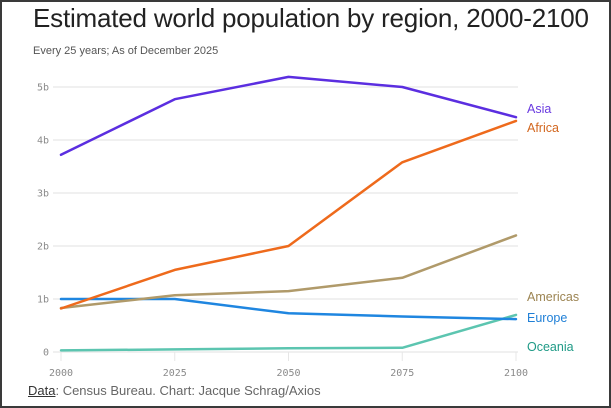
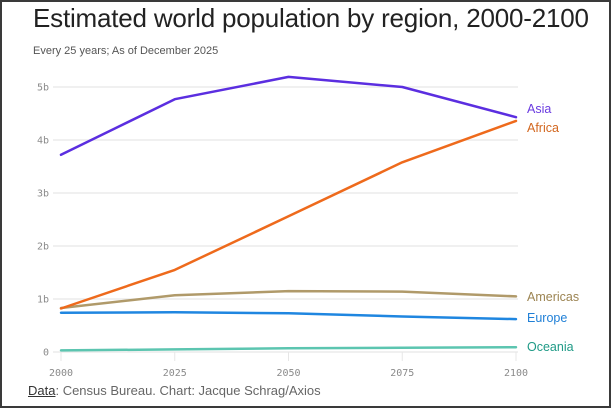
Europe/2000: 1.0b -> 0.7b
Europe/2025: 1.0b -> 0.8b
Africa/2050: 2.0b -> 2.6b
Americas/2075: 1.4b -> 1.1b
Americas/2100: 2.2b -> 1.1b
Oceania/2100: 0.7b -> 0.1b
